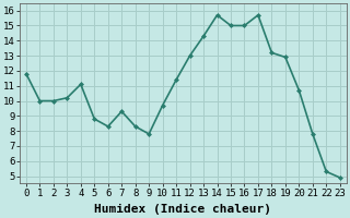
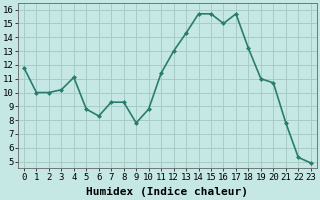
8: 8.3 -> 9.3
10: 9.7 -> 8.8
15: 15.0 -> 15.7
19: 12.9 -> 11.0
